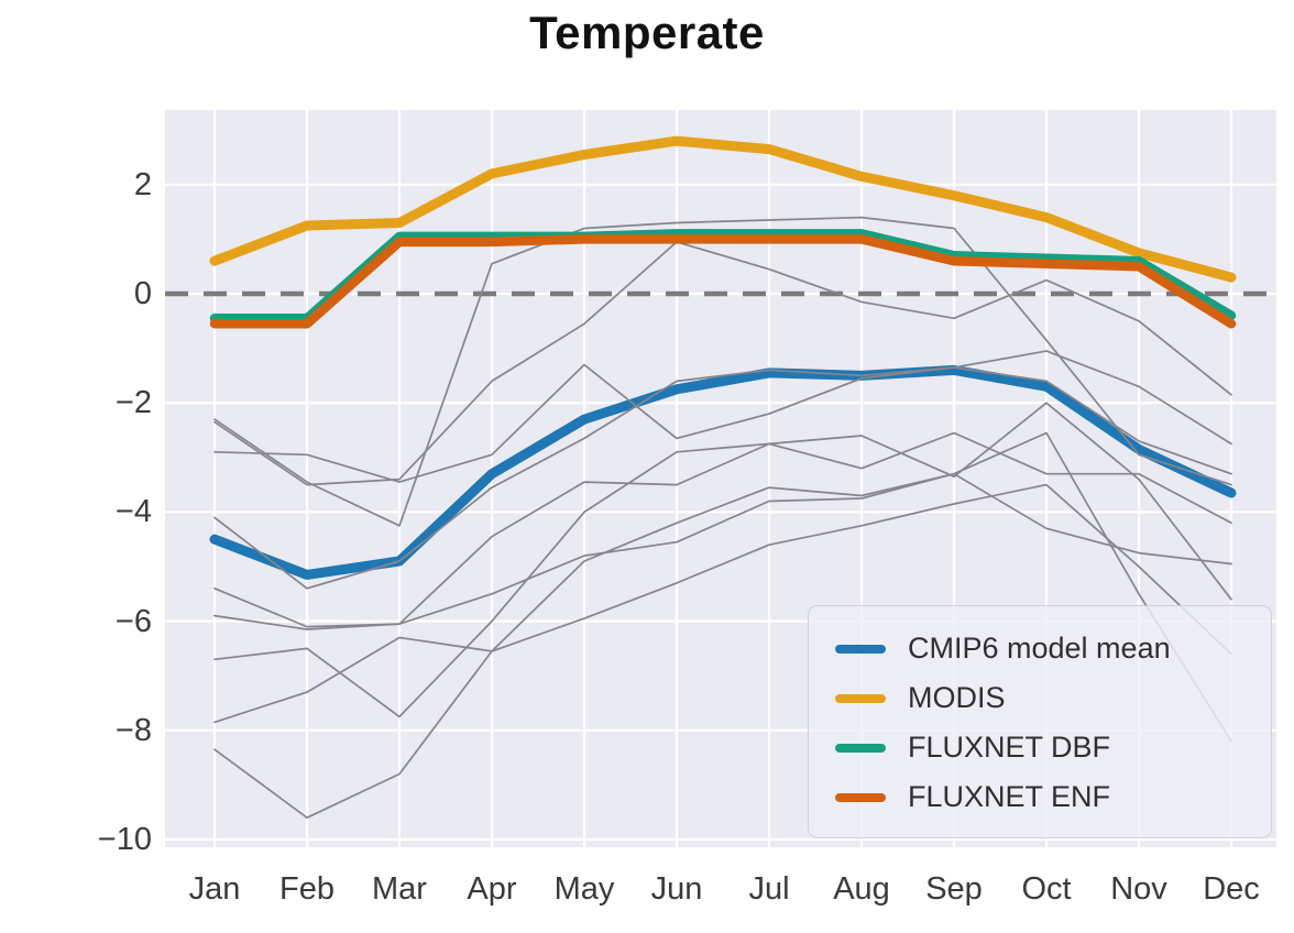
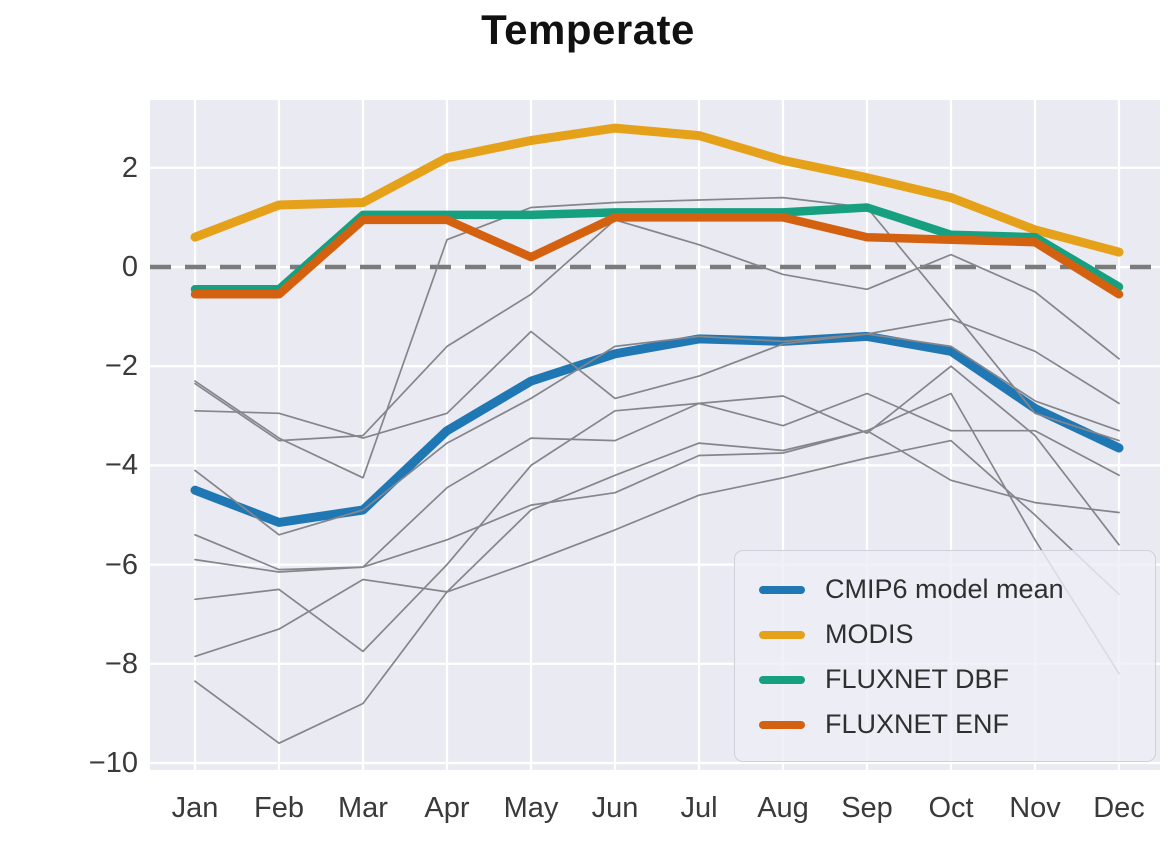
FLUXNET ENF/May: 1.0 -> 0.2
FLUXNET DBF/Sep: 0.7 -> 1.2
